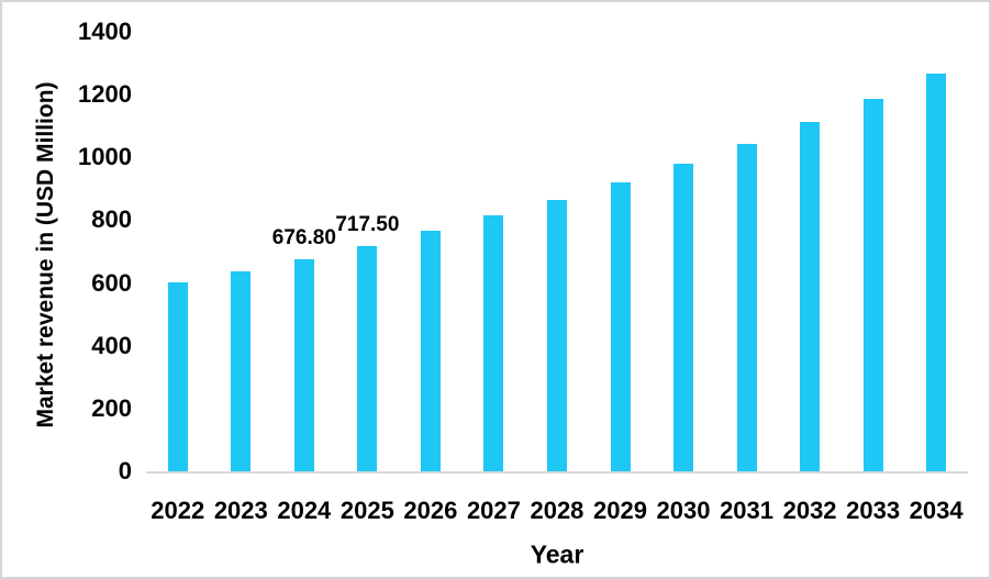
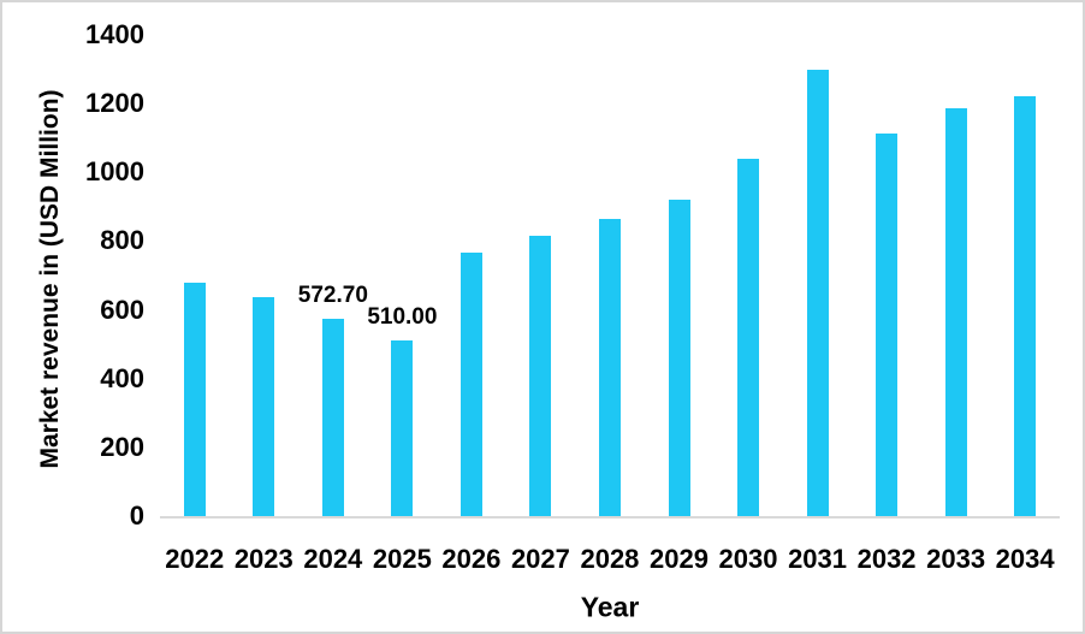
2022: 600 -> 680
2024: 676.80 -> 572.70
2025: 717.50 -> 510.00
2030: 980 -> 1040
2031: 1040 -> 1300
2034: 1270 -> 1220
